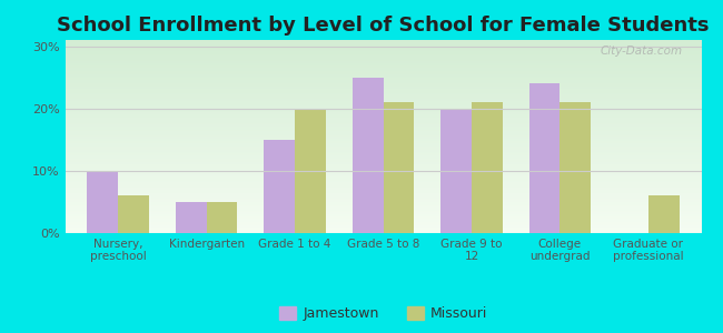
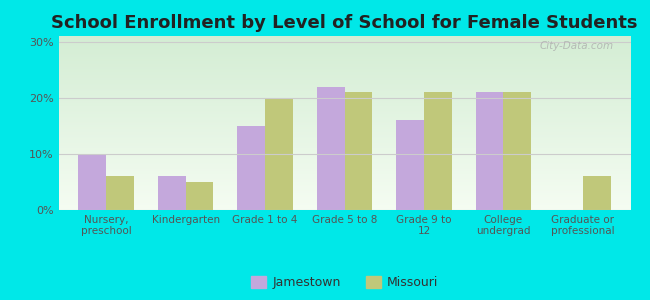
Jamestown/Kindergarten: 5% -> 6%
Jamestown/Grade 5 to 8: 25% -> 22%
Jamestown/Grade 9 to 12: 20% -> 16%
Jamestown/College undergrad: 24% -> 21%
